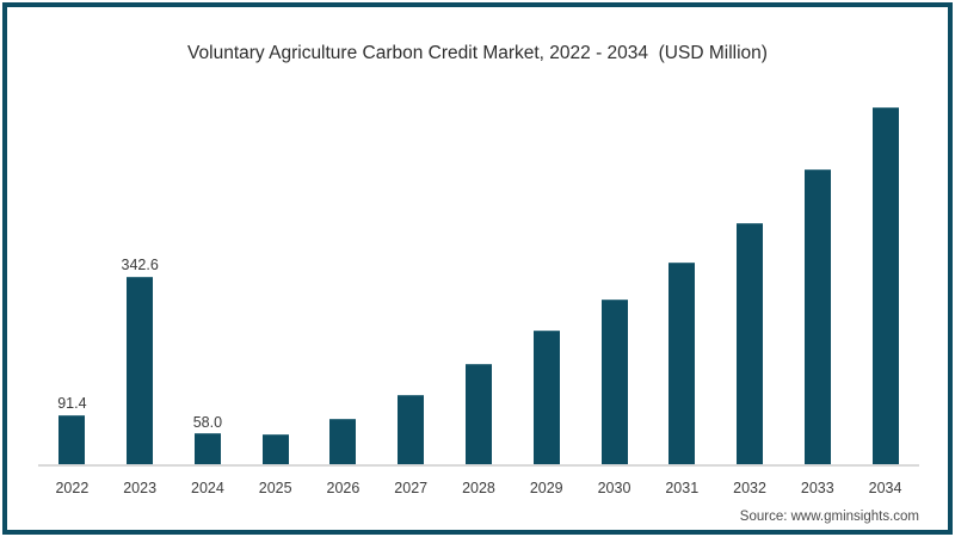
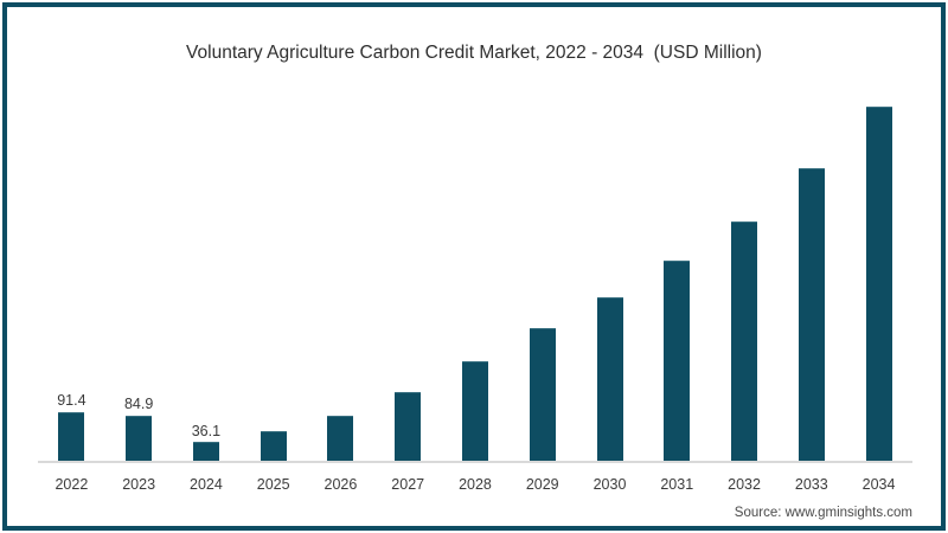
2023: 342.6 -> 84.9
2024: 58.0 -> 36.1
